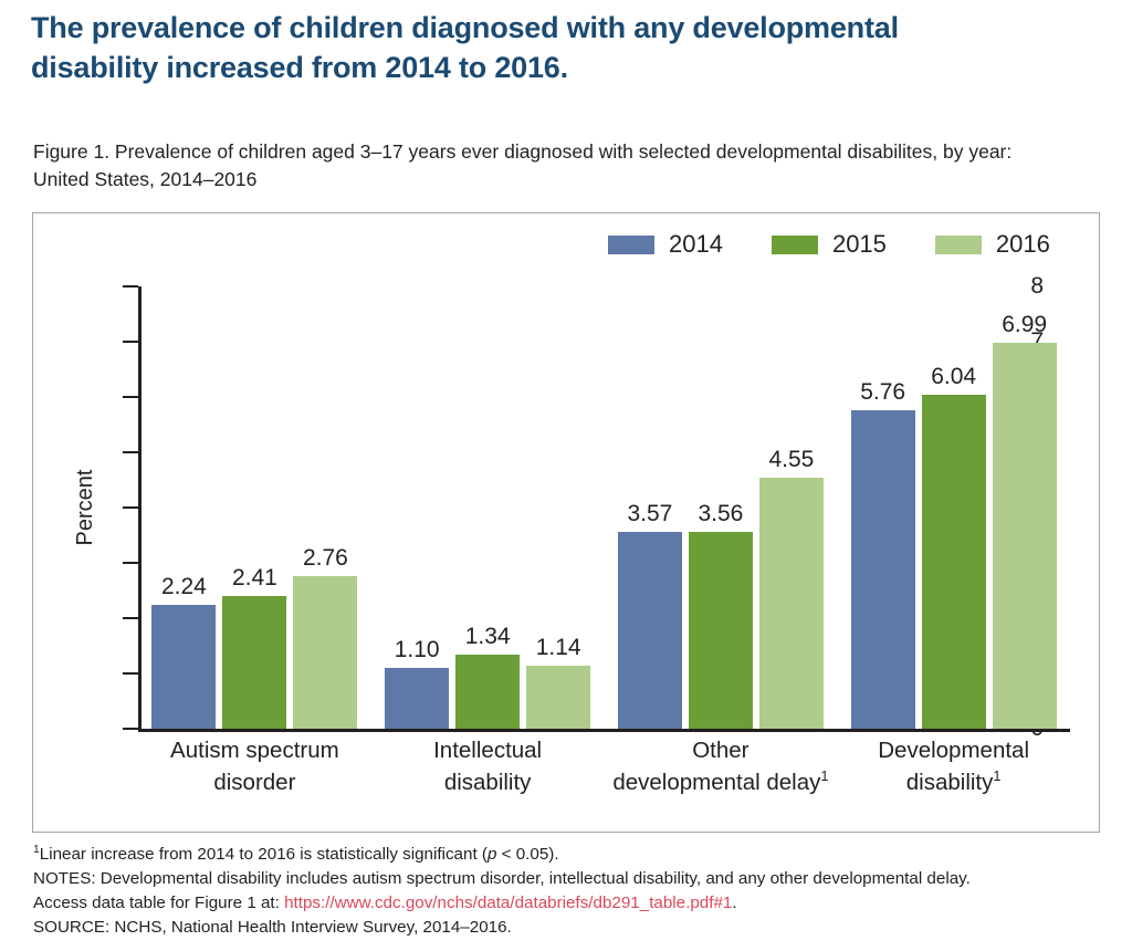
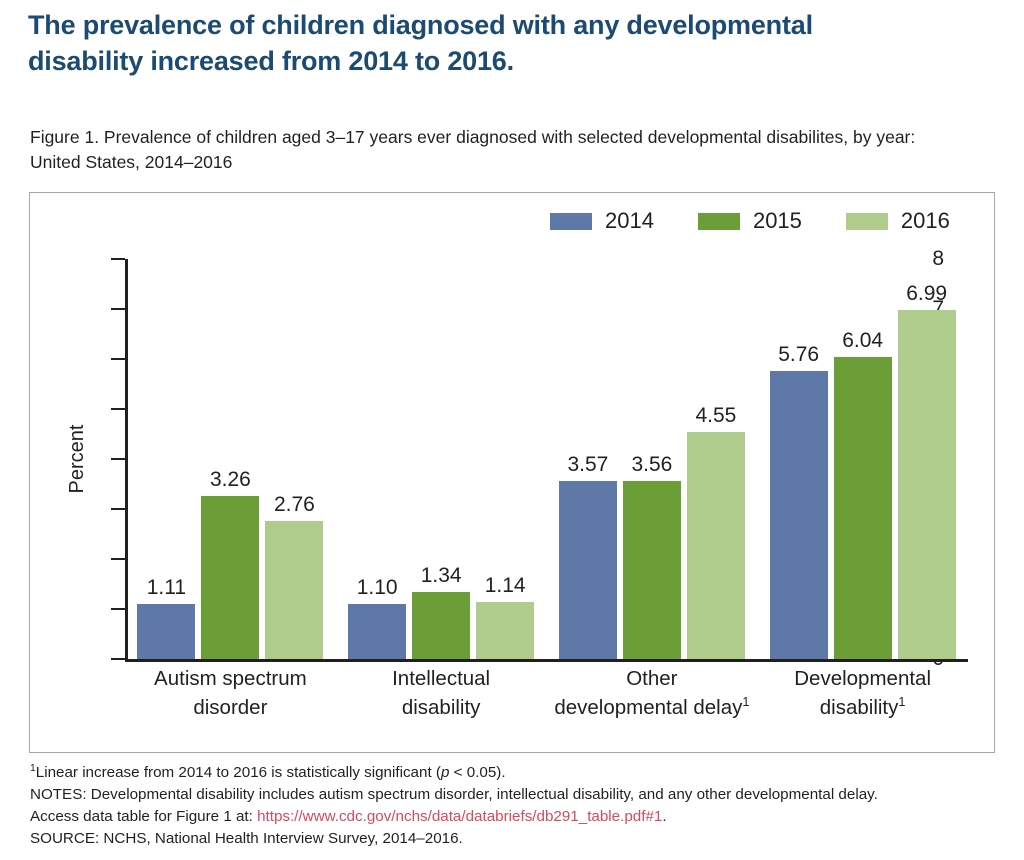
2014/Autism spectrum disorder: 2.24 -> 1.11
2015/Autism spectrum disorder: 2.41 -> 3.26
